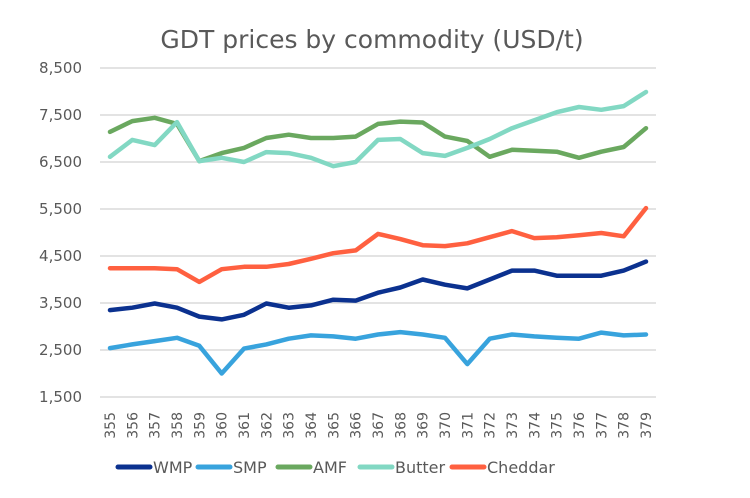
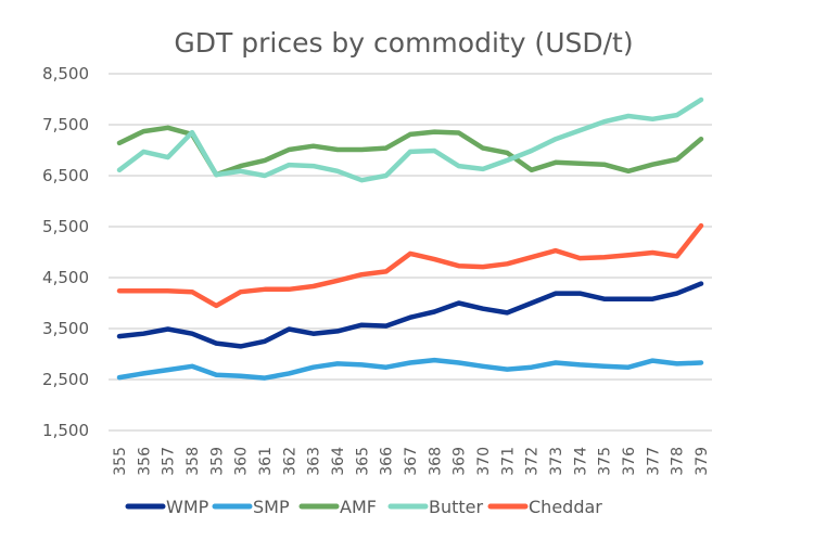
SMP/360: 2000 -> 2600
SMP/371: 2200 -> 2700
